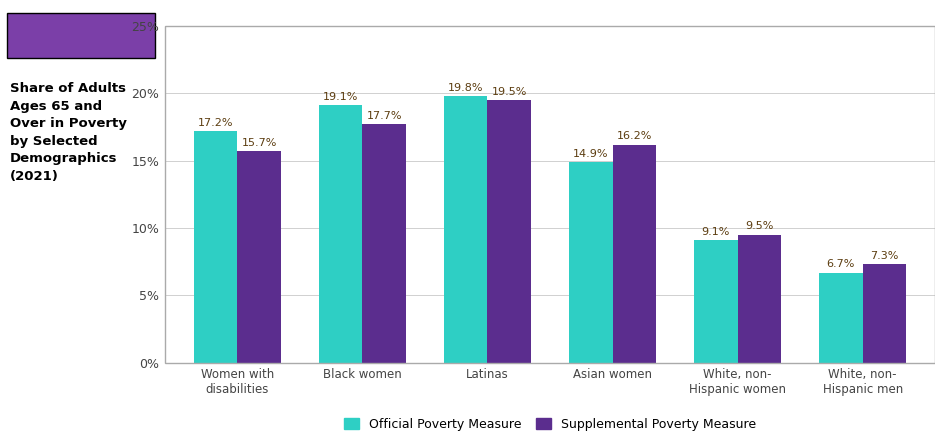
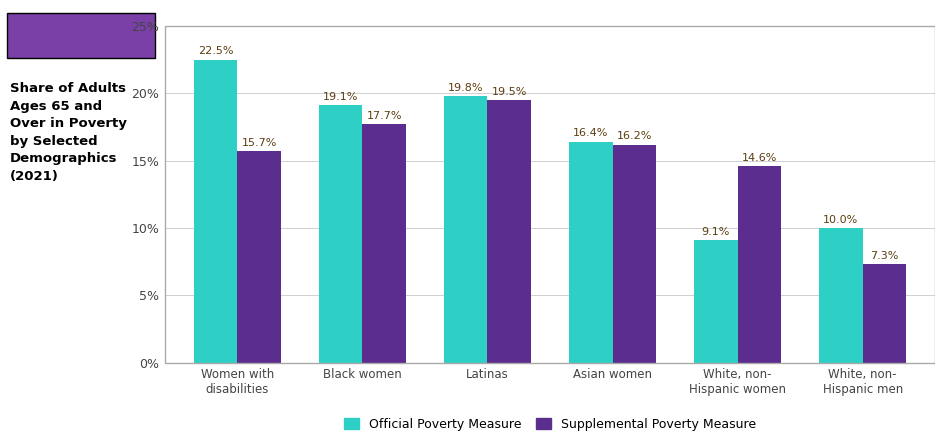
Official Poverty Measure/Women with disabilities: 17.2% -> 22.5%
Official Poverty Measure/Asian women: 14.9% -> 16.4%
Supplemental Poverty Measure/White, non- Hispanic women: 9.5% -> 14.6%
Official Poverty Measure/White, non- Hispanic men: 6.7% -> 10.0%
